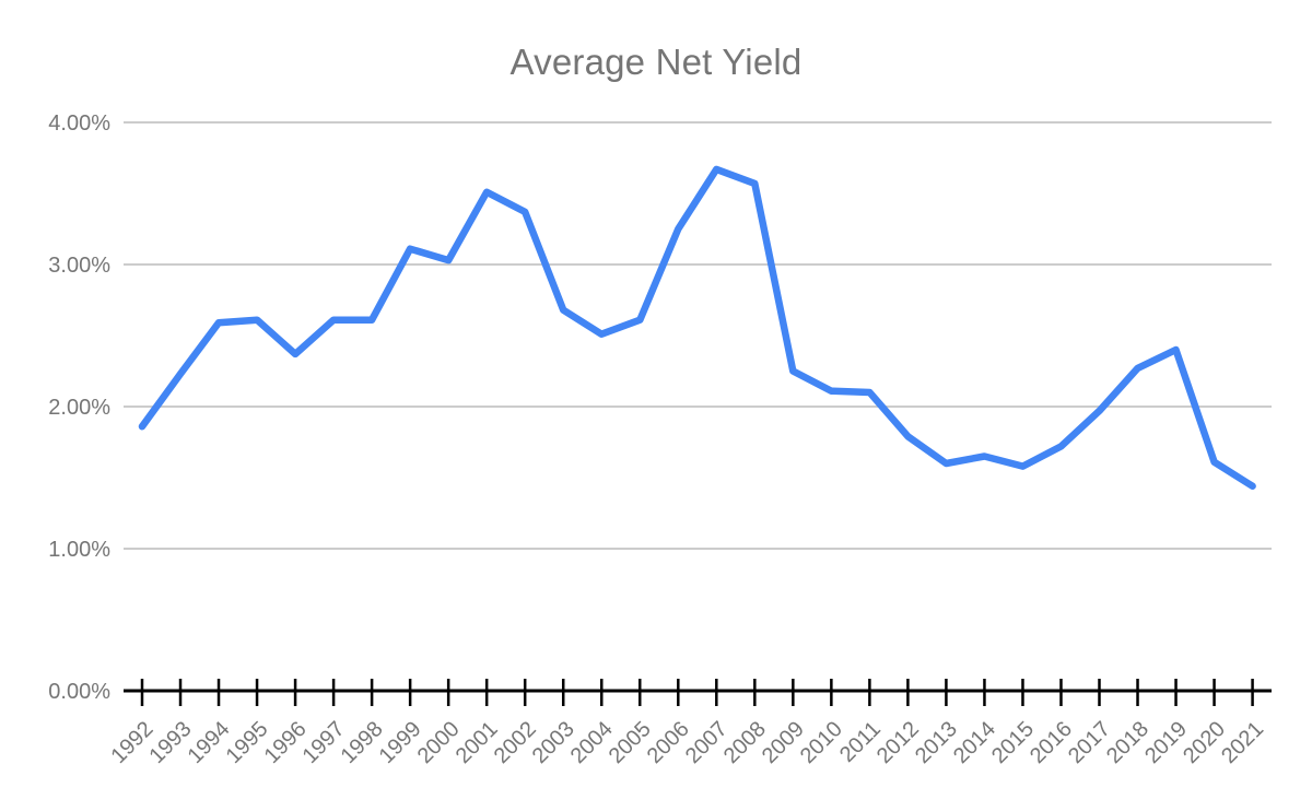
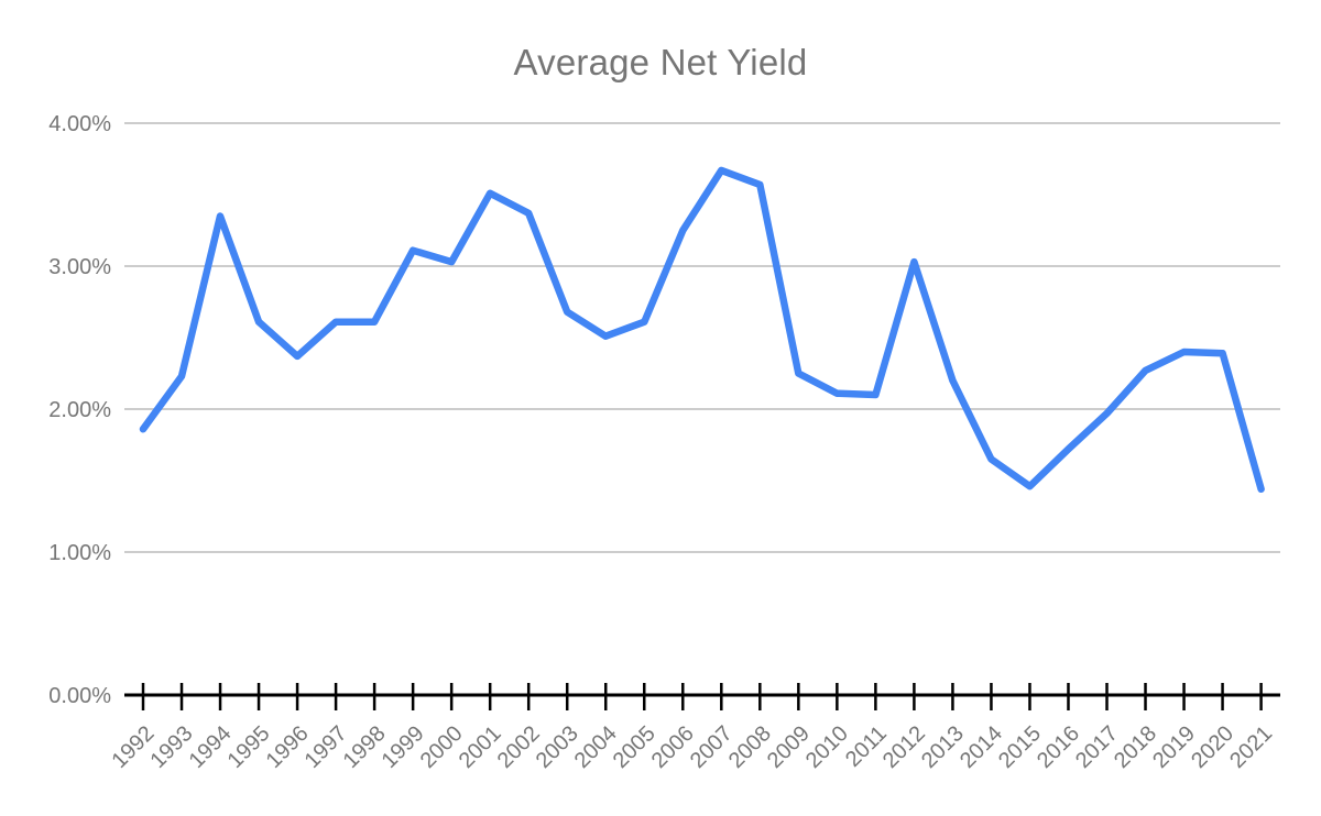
1994: 2.59% -> 3.35%
2012: 1.79% -> 3.03%
2013: 1.60% -> 2.20%
2015: 1.58% -> 1.46%
2020: 1.61% -> 2.39%
